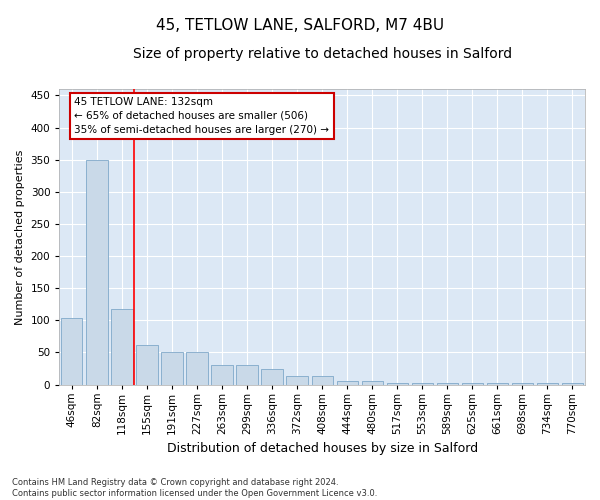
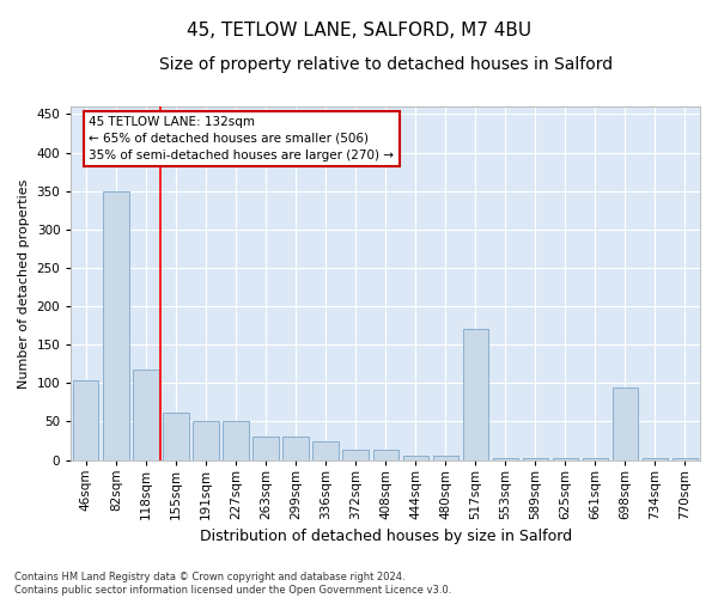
517sqm: 2 -> 170
698sqm: 2 -> 94
